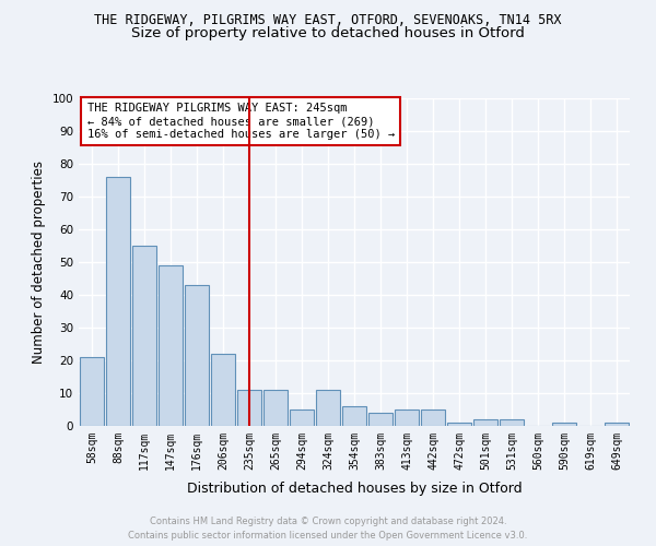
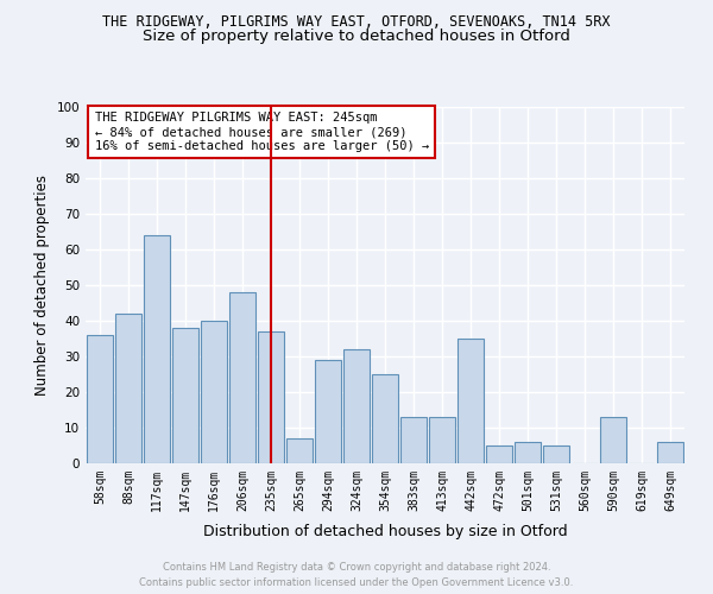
58sqm: 21 -> 36
88sqm: 76 -> 42
117sqm: 55 -> 64
147sqm: 49 -> 38
176sqm: 43 -> 40
206sqm: 22 -> 48
235sqm: 11 -> 37
265sqm: 11 -> 7
294sqm: 5 -> 29
324sqm: 11 -> 32
354sqm: 6 -> 25
383sqm: 4 -> 13
413sqm: 5 -> 13
442sqm: 5 -> 35
472sqm: 1 -> 5
501sqm: 2 -> 6
531sqm: 2 -> 5
590sqm: 1 -> 13
649sqm: 1 -> 6
